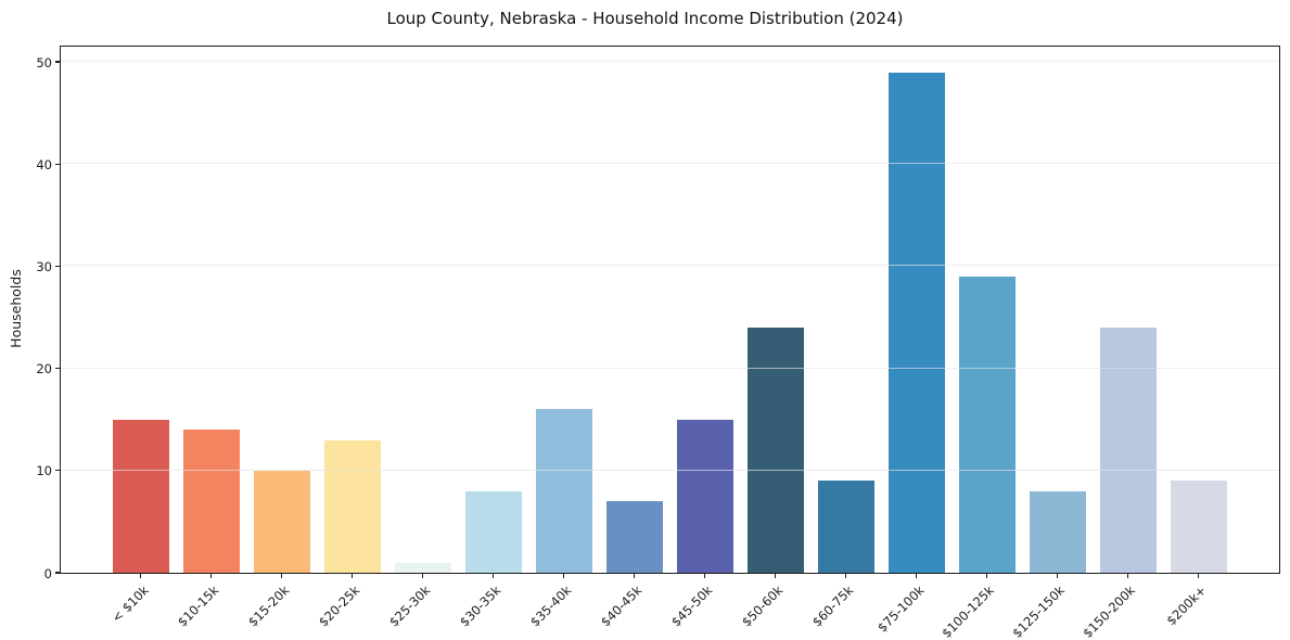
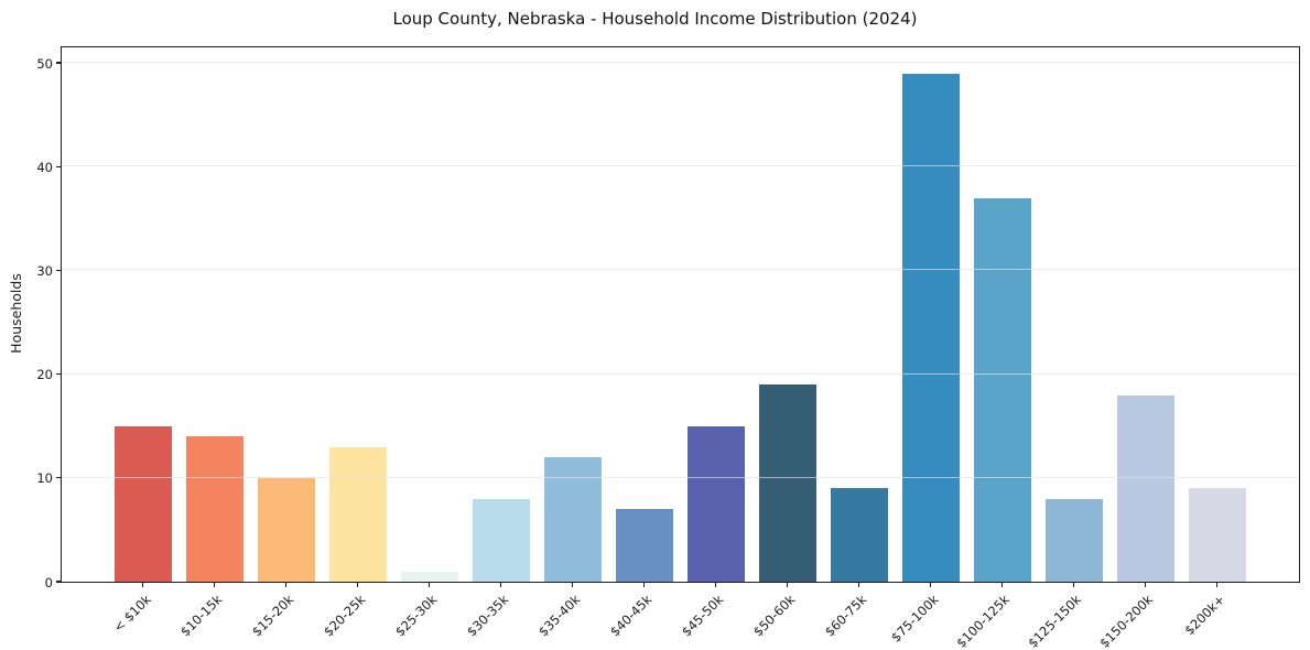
$35-40k: 16 -> 12
$50-60k: 24 -> 19
$100-125k: 29 -> 37
$150-200k: 24 -> 18
